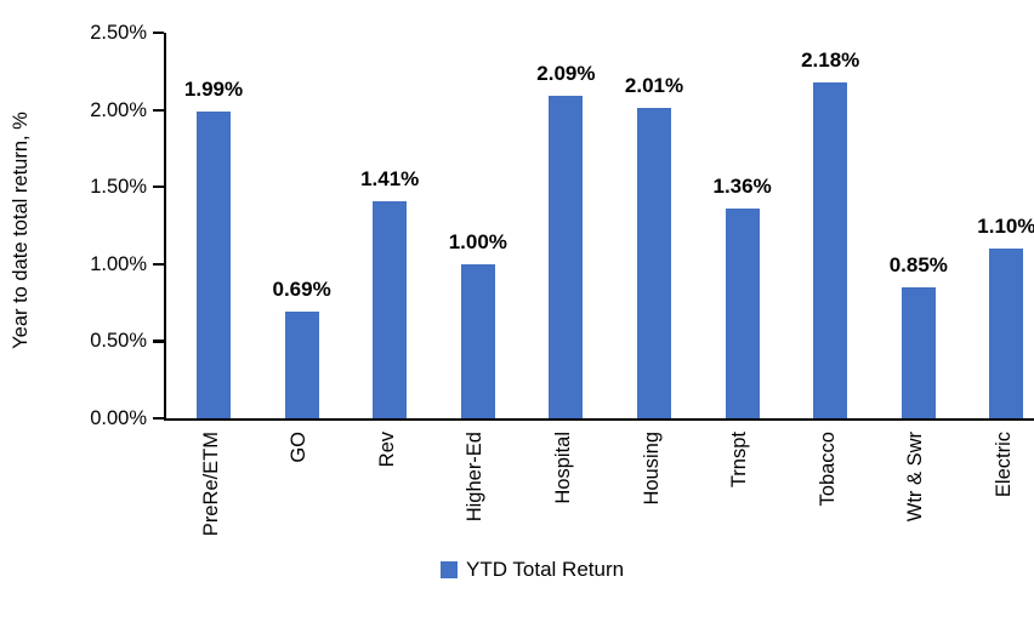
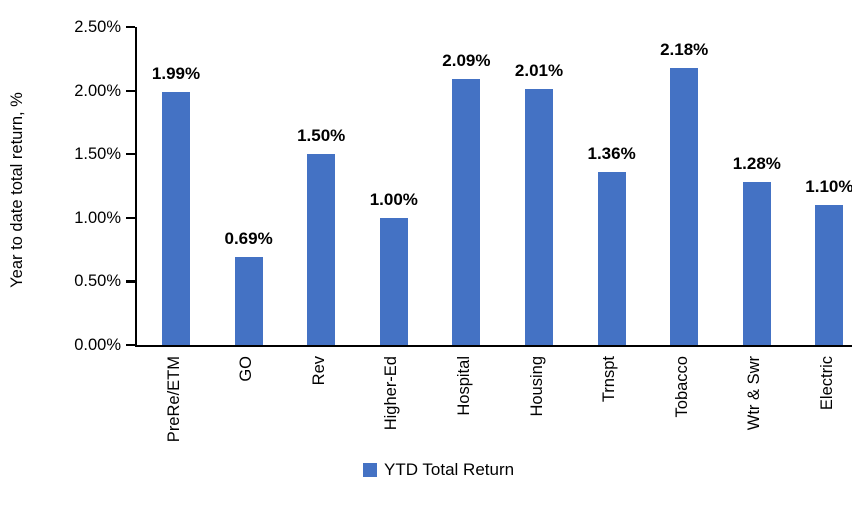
Rev: 1.41% -> 1.50%
Wtr & Swr: 0.85% -> 1.28%
